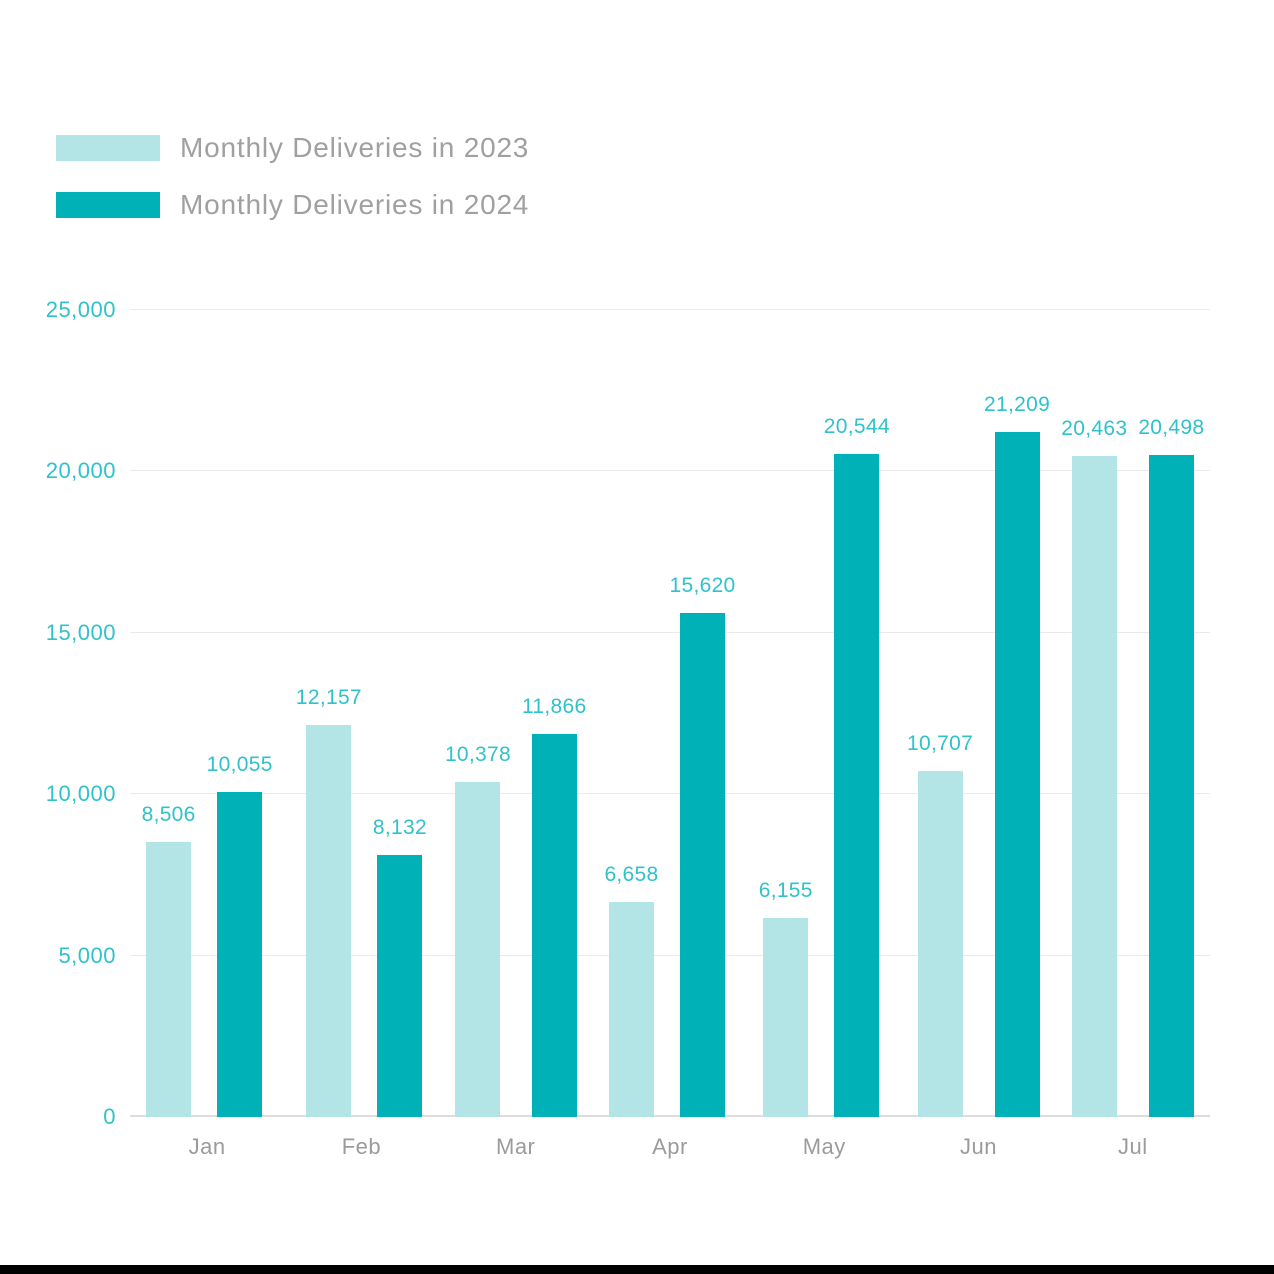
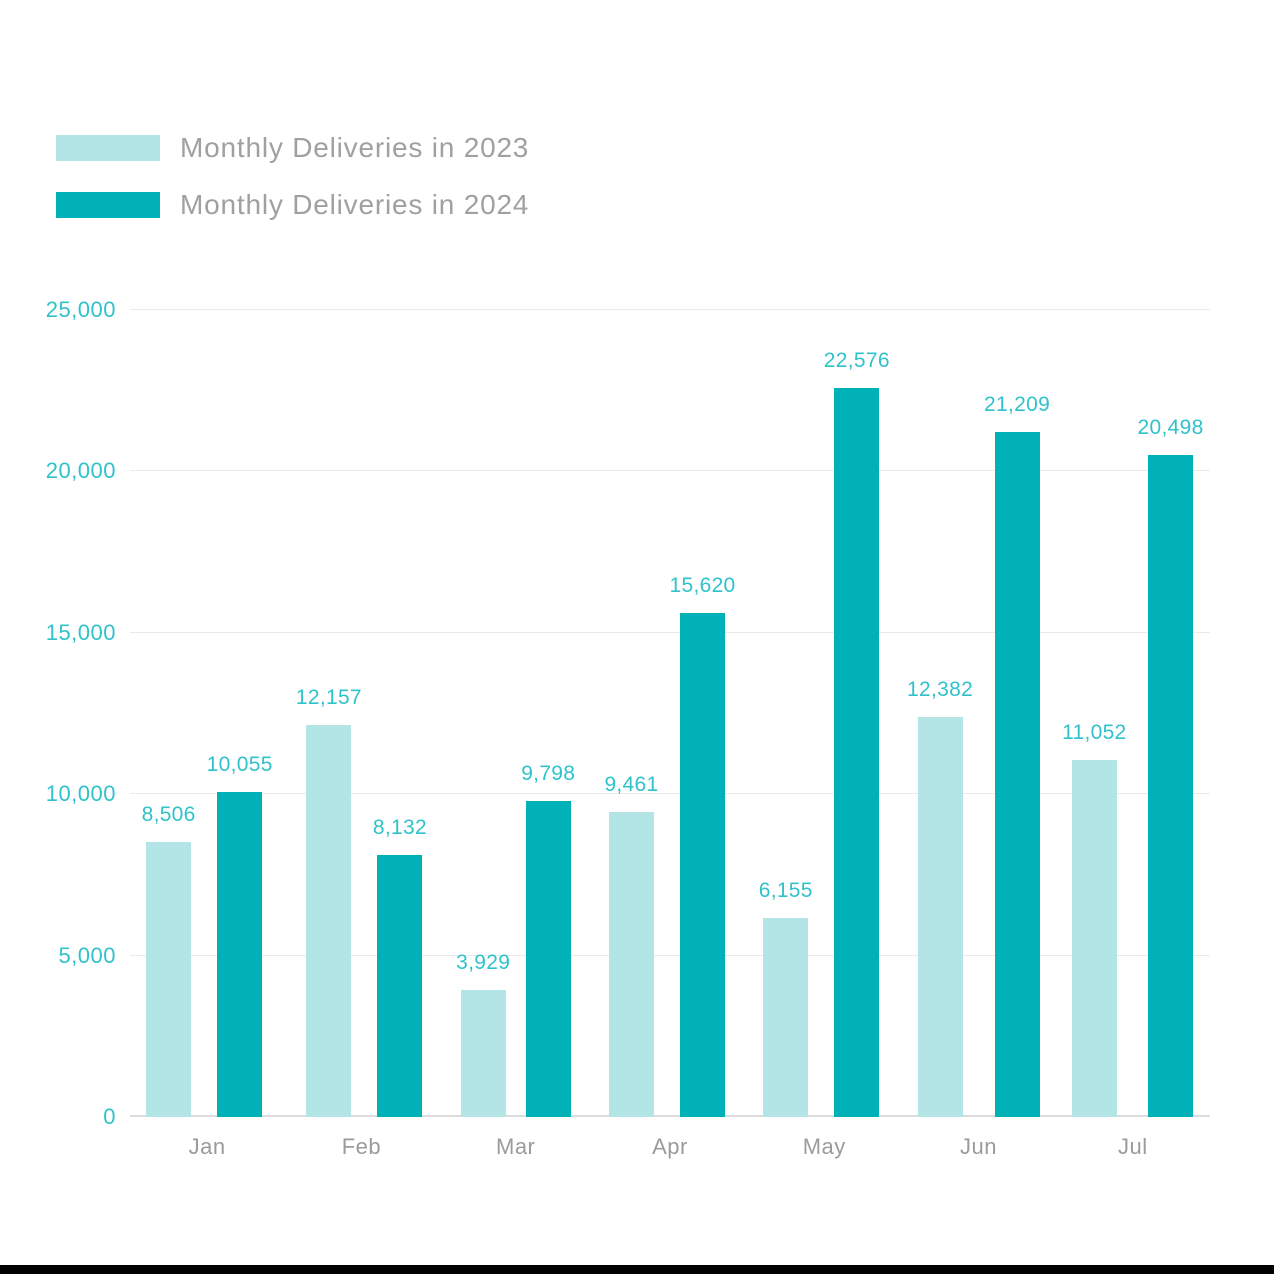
Monthly Deliveries in 2023/Mar: 10,378 -> 3,929
Monthly Deliveries in 2024/Mar: 11,866 -> 9,798
Monthly Deliveries in 2023/Apr: 6,658 -> 9,461
Monthly Deliveries in 2024/May: 20,544 -> 22,576
Monthly Deliveries in 2023/Jun: 10,707 -> 12,382
Monthly Deliveries in 2023/Jul: 20,463 -> 11,052
